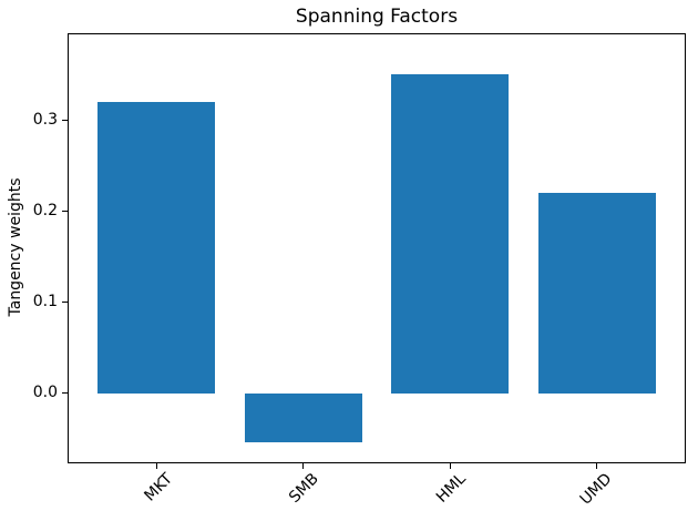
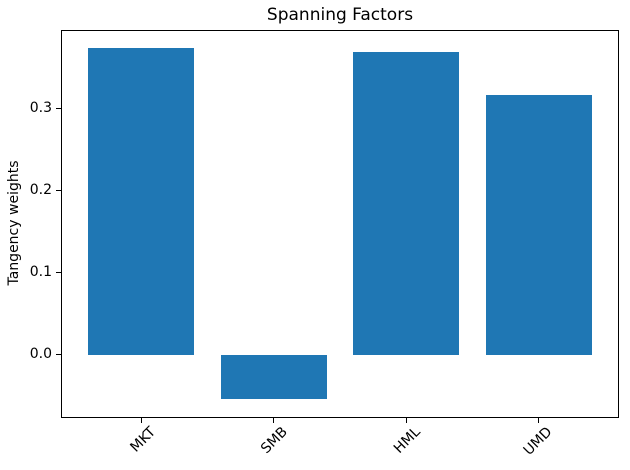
MKT: 0.32 -> 0.37
HML: 0.35 -> 0.37
UMD: 0.22 -> 0.32
